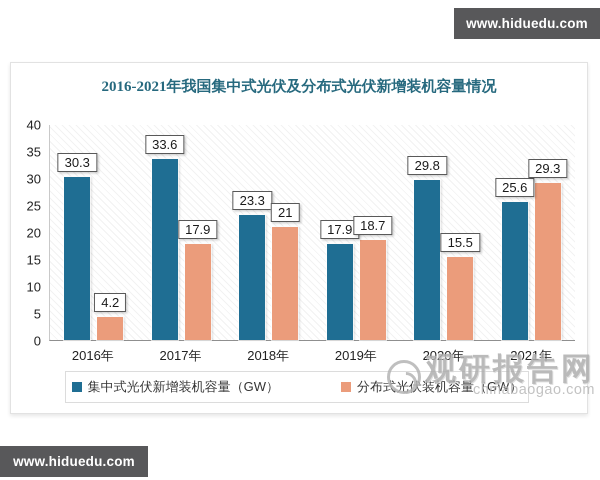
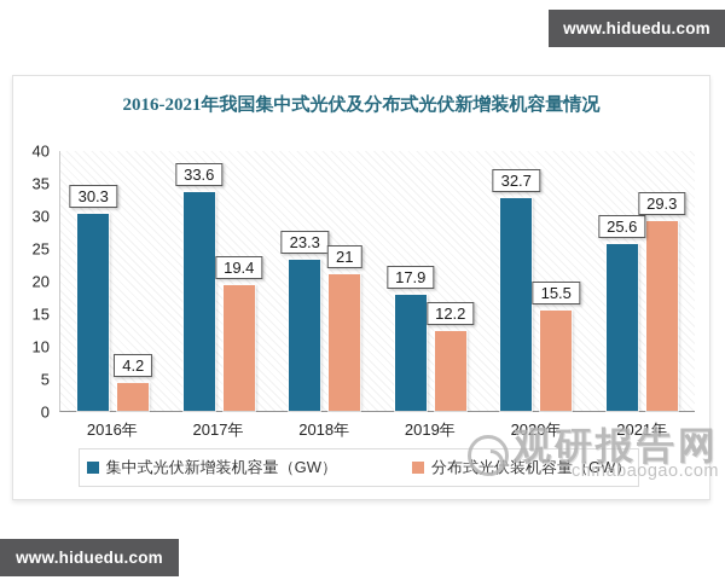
分布式光伏装机容量（GW）/2017年: 17.9 -> 19.4
分布式光伏装机容量（GW）/2019年: 18.7 -> 12.2
集中式光伏新增装机容量（GW）/2020年: 29.8 -> 32.7
